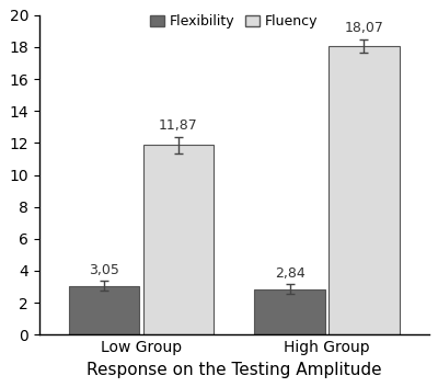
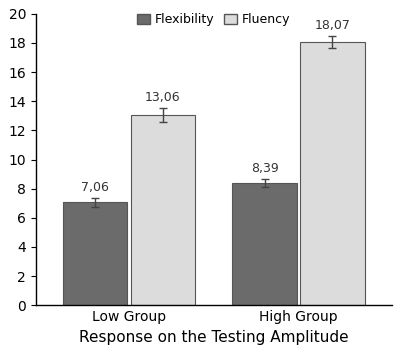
Flexibility/Low Group: 3,05 -> 7,06
Fluency/Low Group: 11,87 -> 13,06
Flexibility/High Group: 2,84 -> 8,39
